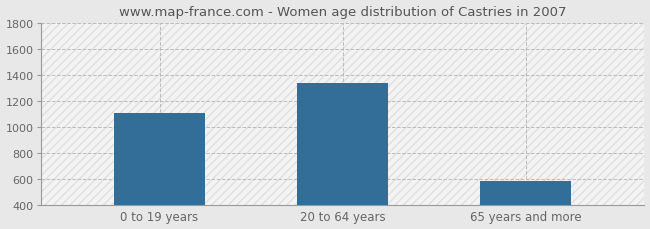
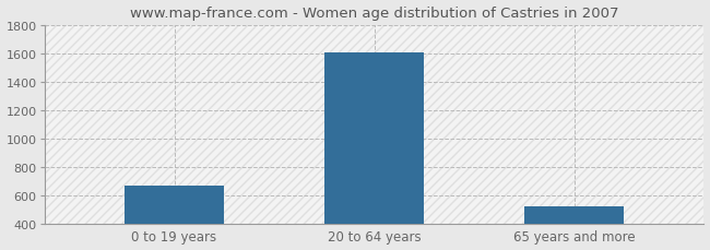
0 to 19 years: 1110 -> 670
20 to 64 years: 1340 -> 1610
65 years and more: 580 -> 520
